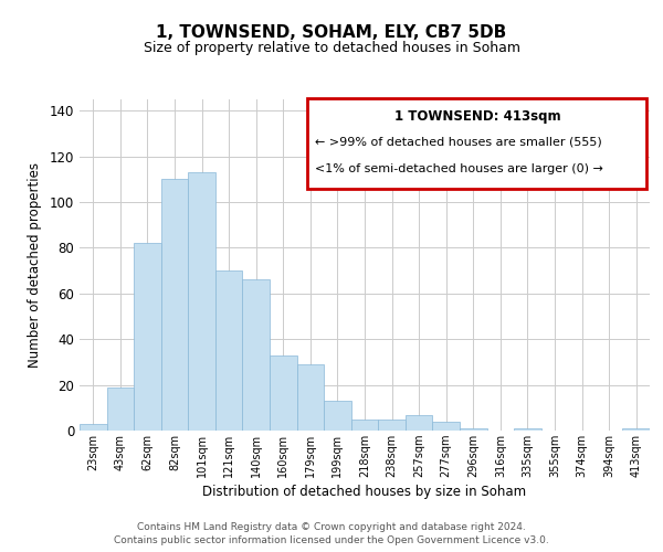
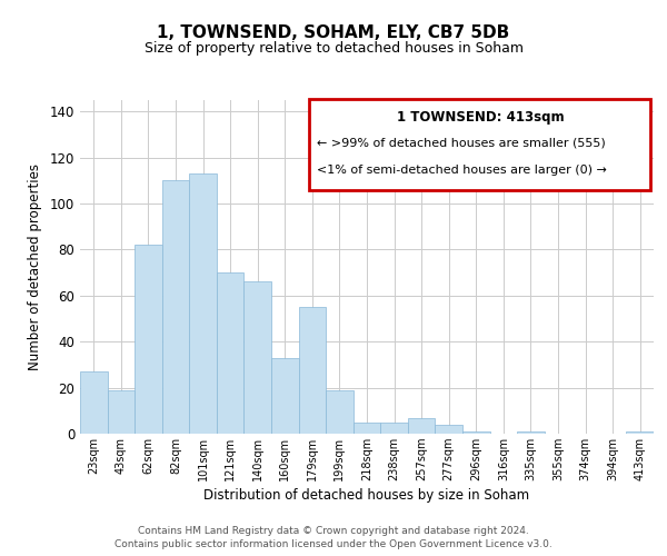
23sqm: 3 -> 27
179sqm: 29 -> 55
199sqm: 13 -> 19
